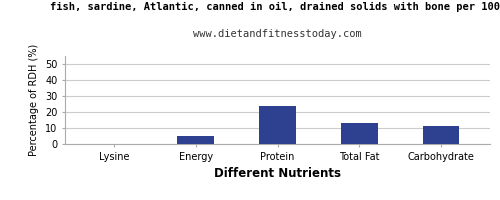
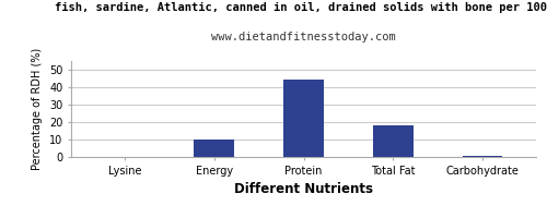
Energy: 5 -> 10
Protein: 24 -> 44
Total Fat: 13 -> 18
Carbohydrate: 11 -> 0
